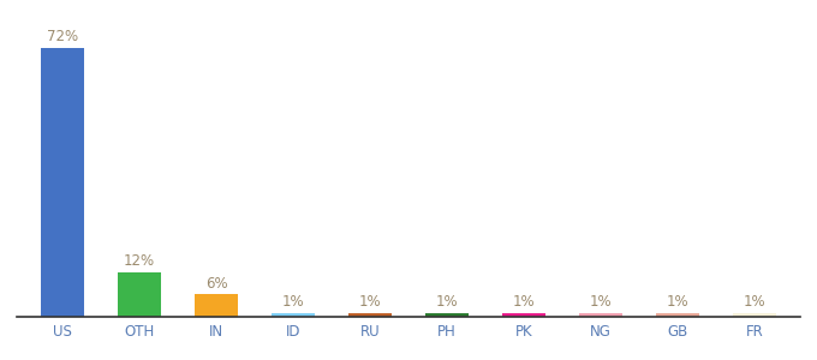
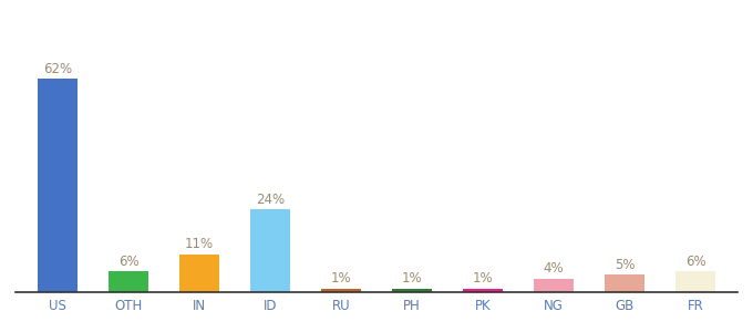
US: 72% -> 62%
OTH: 12% -> 6%
IN: 6% -> 11%
ID: 1% -> 24%
NG: 1% -> 4%
GB: 1% -> 5%
FR: 1% -> 6%
